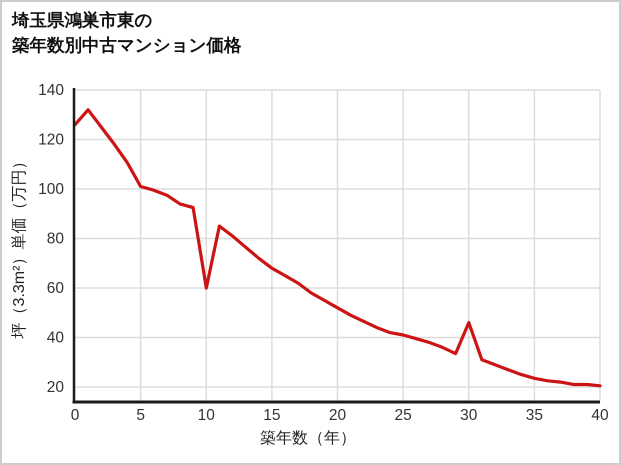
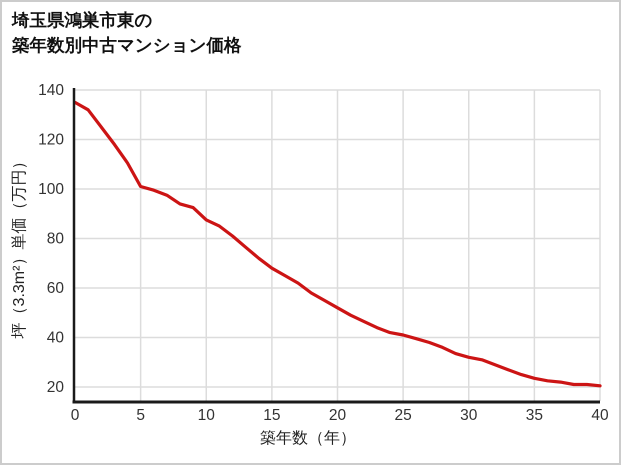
0: 126 -> 135
10: 60 -> 88
30: 46 -> 32
